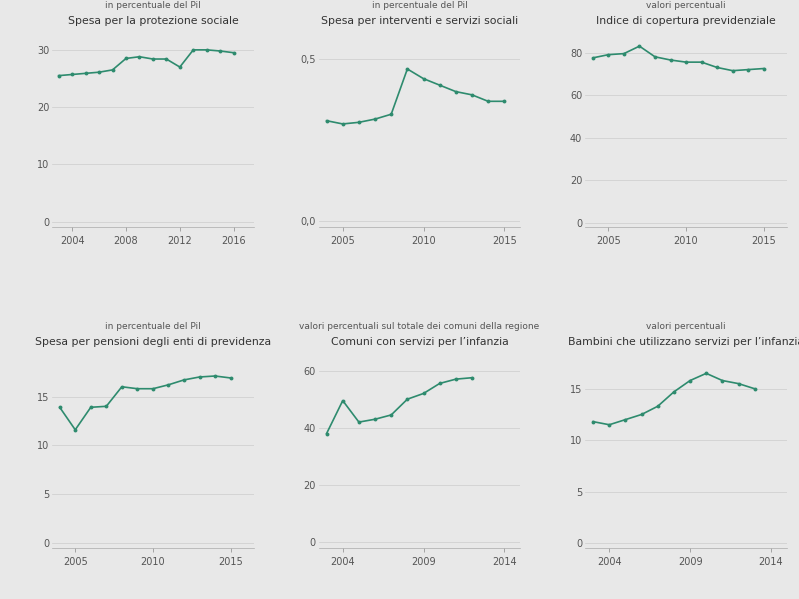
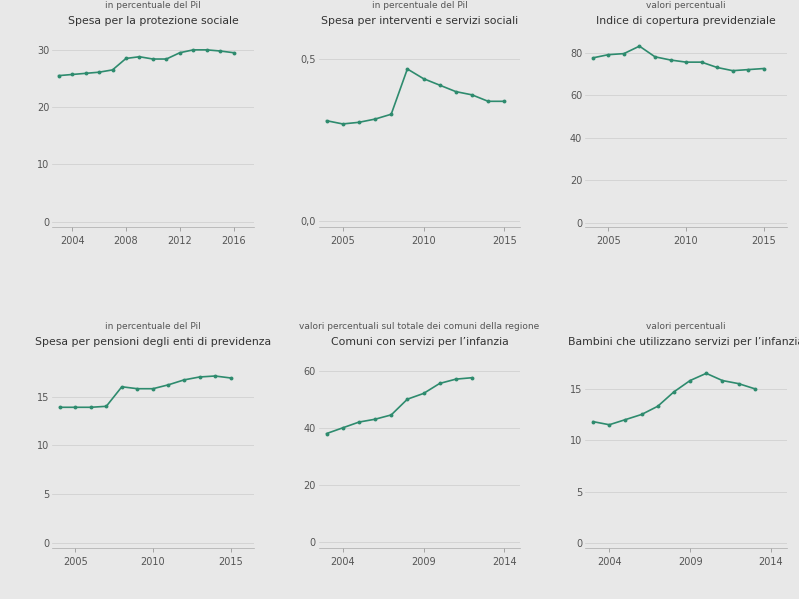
Spesa per la protezione sociale/2012: 27.0 -> 29.5
Spesa per pensioni degli enti di previdenza/2005: 11.6 -> 13.9
Comuni con servizi per l’infanzia/2004: 49.5 -> 40.0
